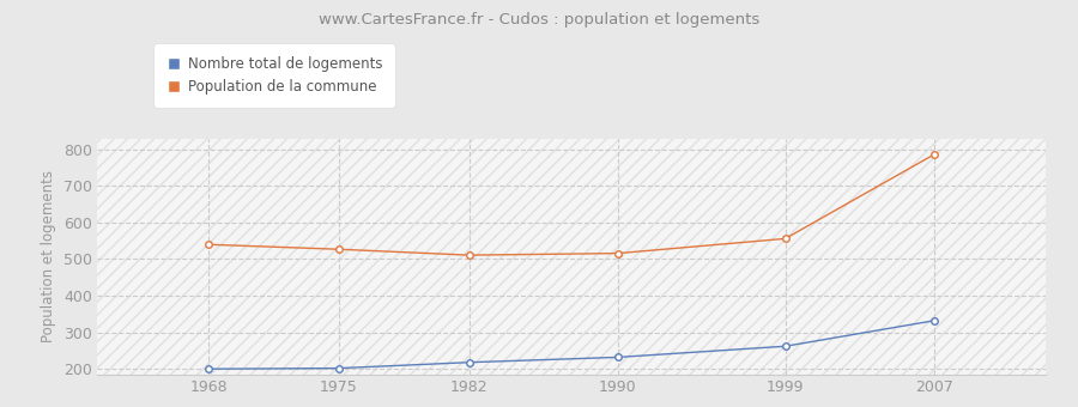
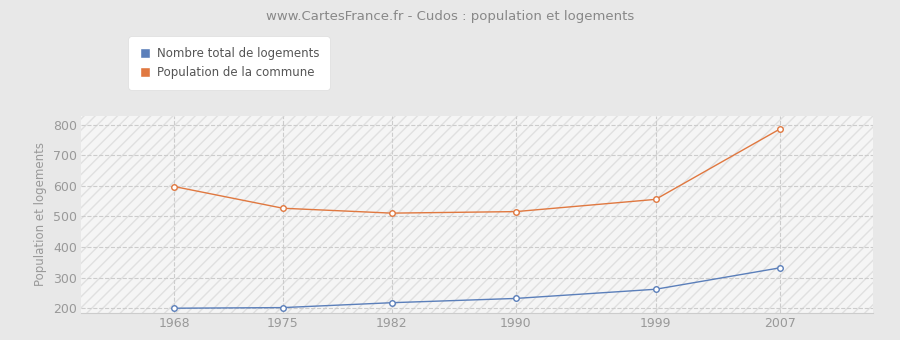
Population de la commune/1968: 540 -> 598
